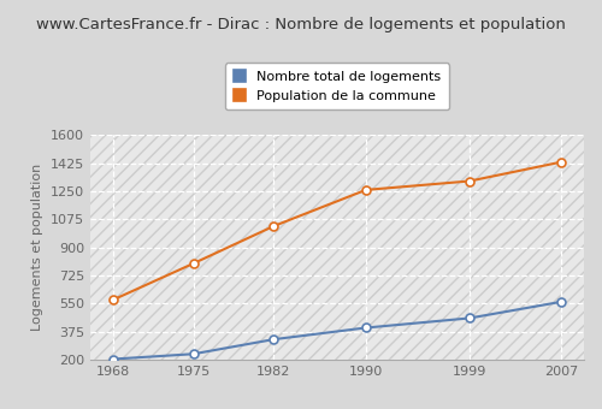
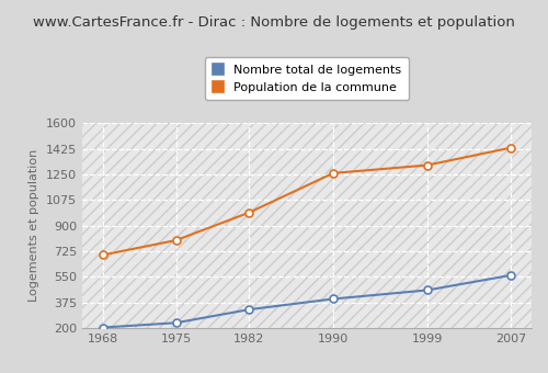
Population de la commune/1968: 570 -> 700
Population de la commune/1982: 1030 -> 990
